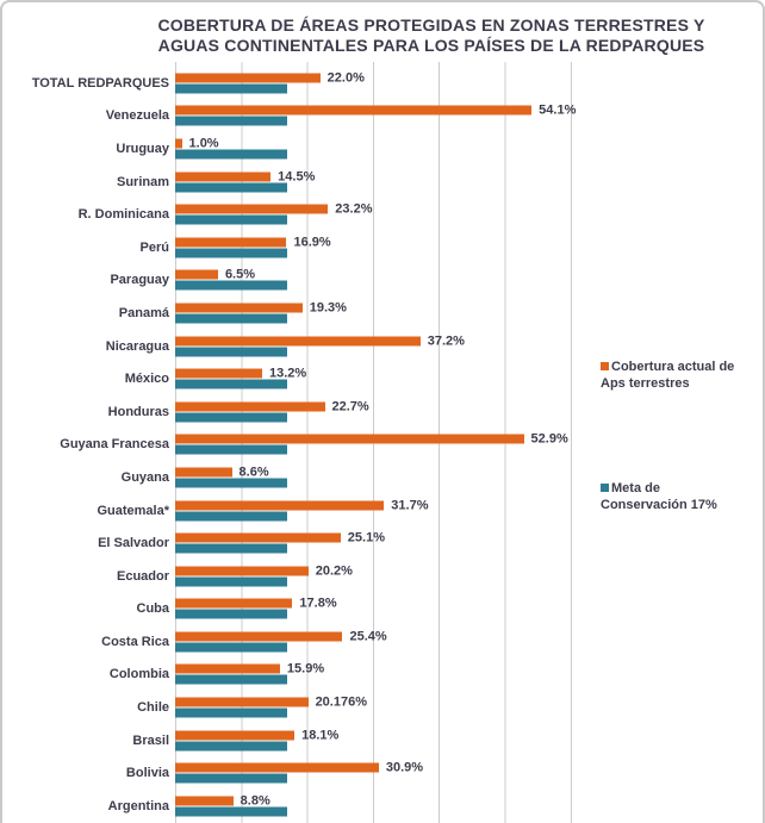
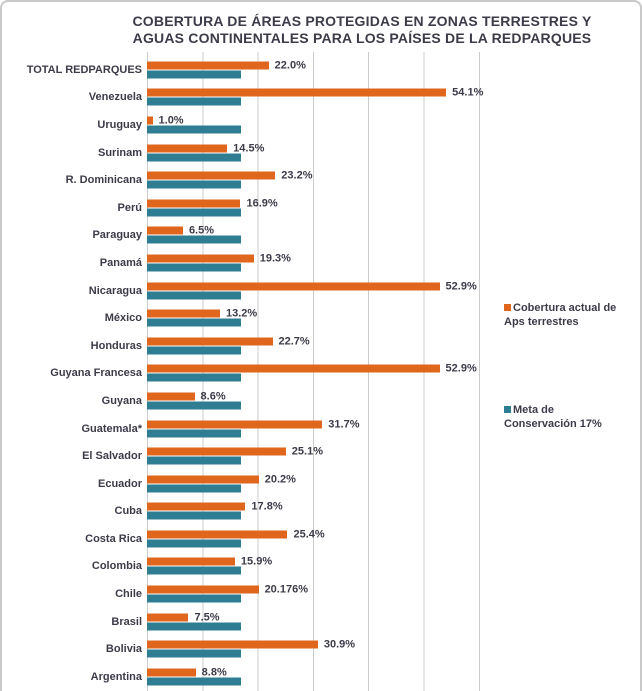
Cobertura actual de Aps terrestres/Nicaragua: 37.2% -> 52.9%
Cobertura actual de Aps terrestres/Brasil: 18.1% -> 7.5%
